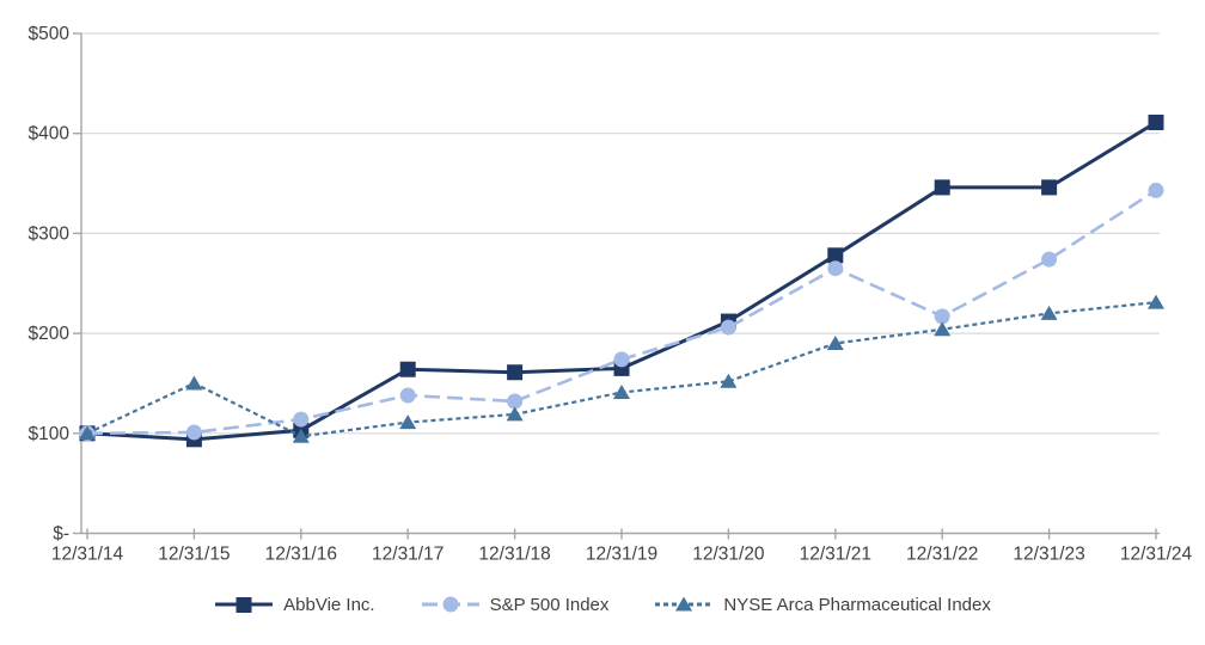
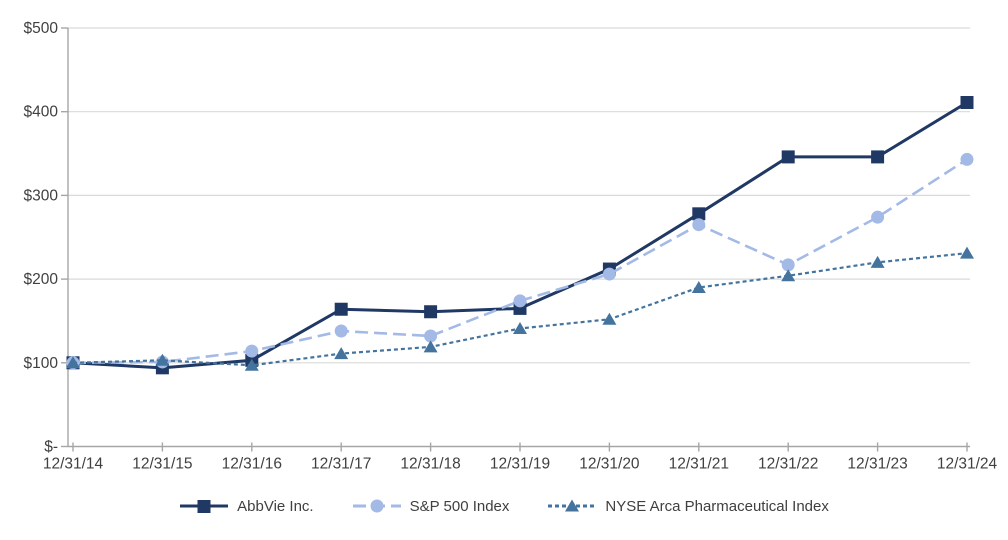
NYSE Arca Pharmaceutical Index/12/31/15: $150 -> $100
